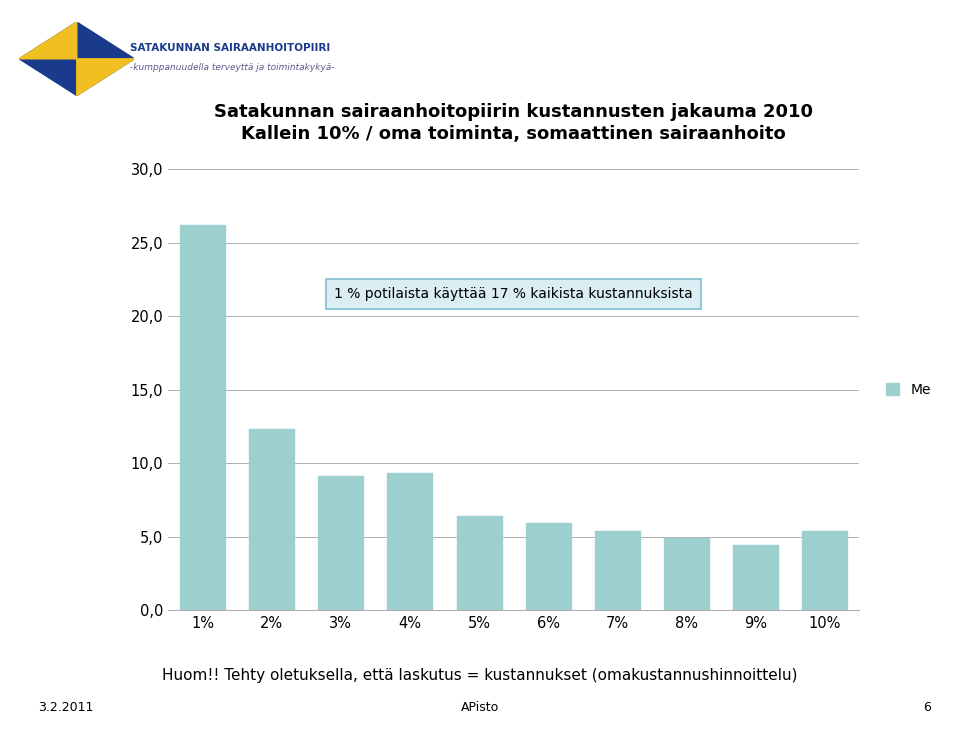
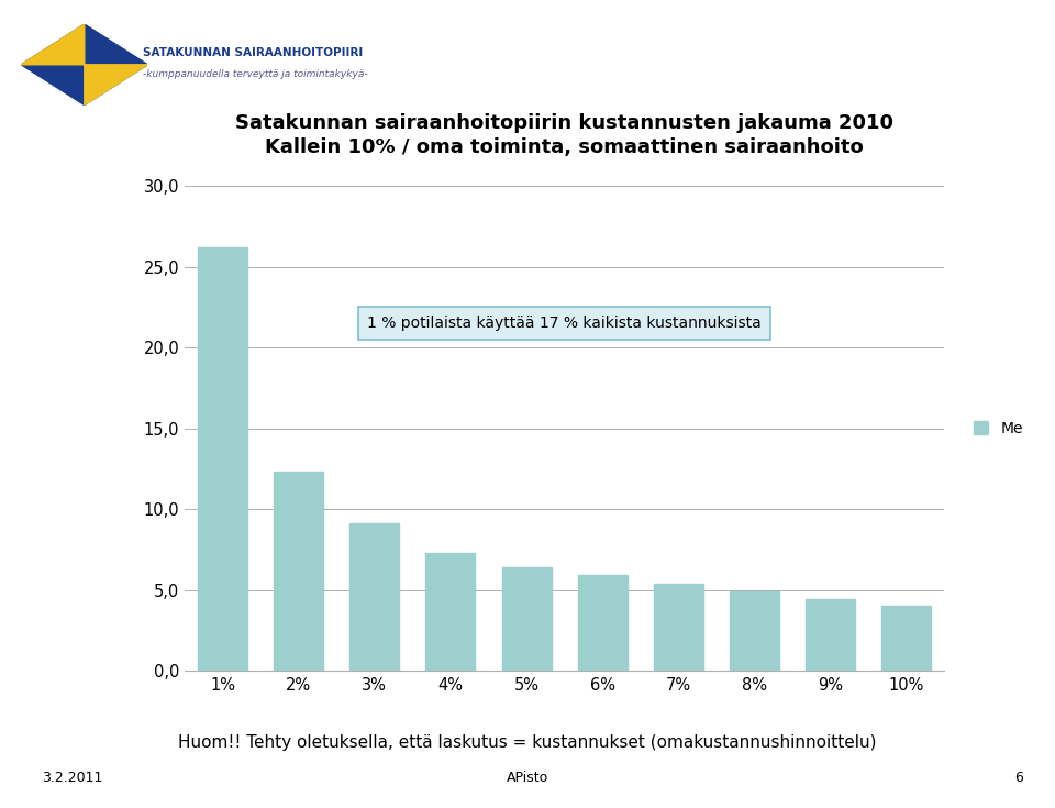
4%: 9,3 -> 7,3
10%: 5,4 -> 4,0
